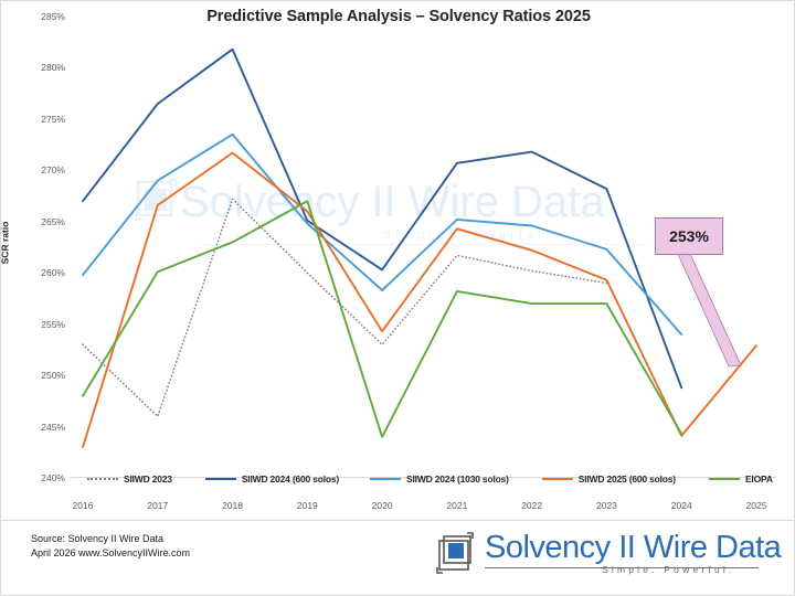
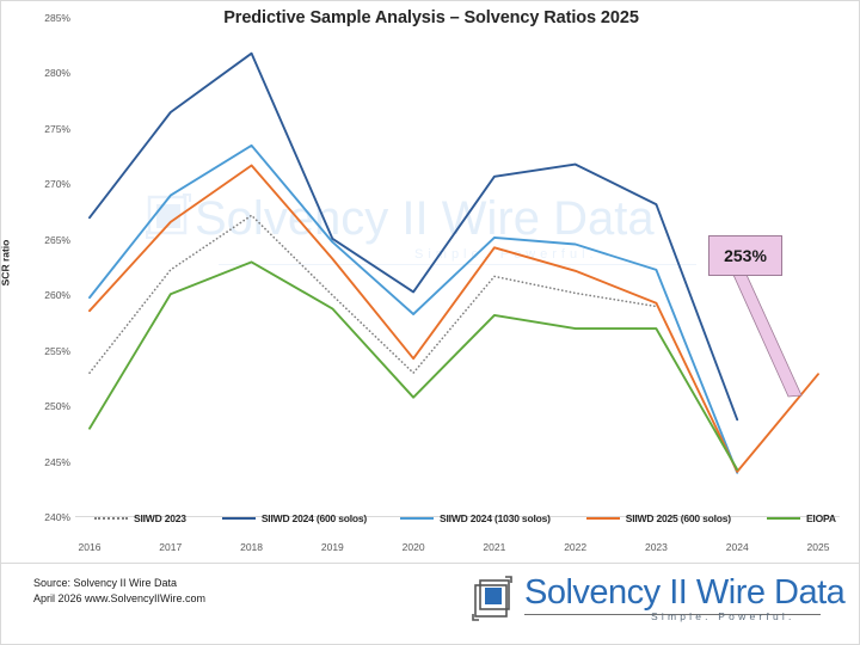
SIIWD 2025 (600 solos)/2016: 243% -> 259%
SIIWD 2023/2017: 246% -> 262%
SIIWD 2025 (600 solos)/2019: 266% -> 263%
EIOPA/2019: 267% -> 259%
EIOPA/2020: 244% -> 251%
SIIWD 2024 (1030 solos)/2024: 254% -> 244%
